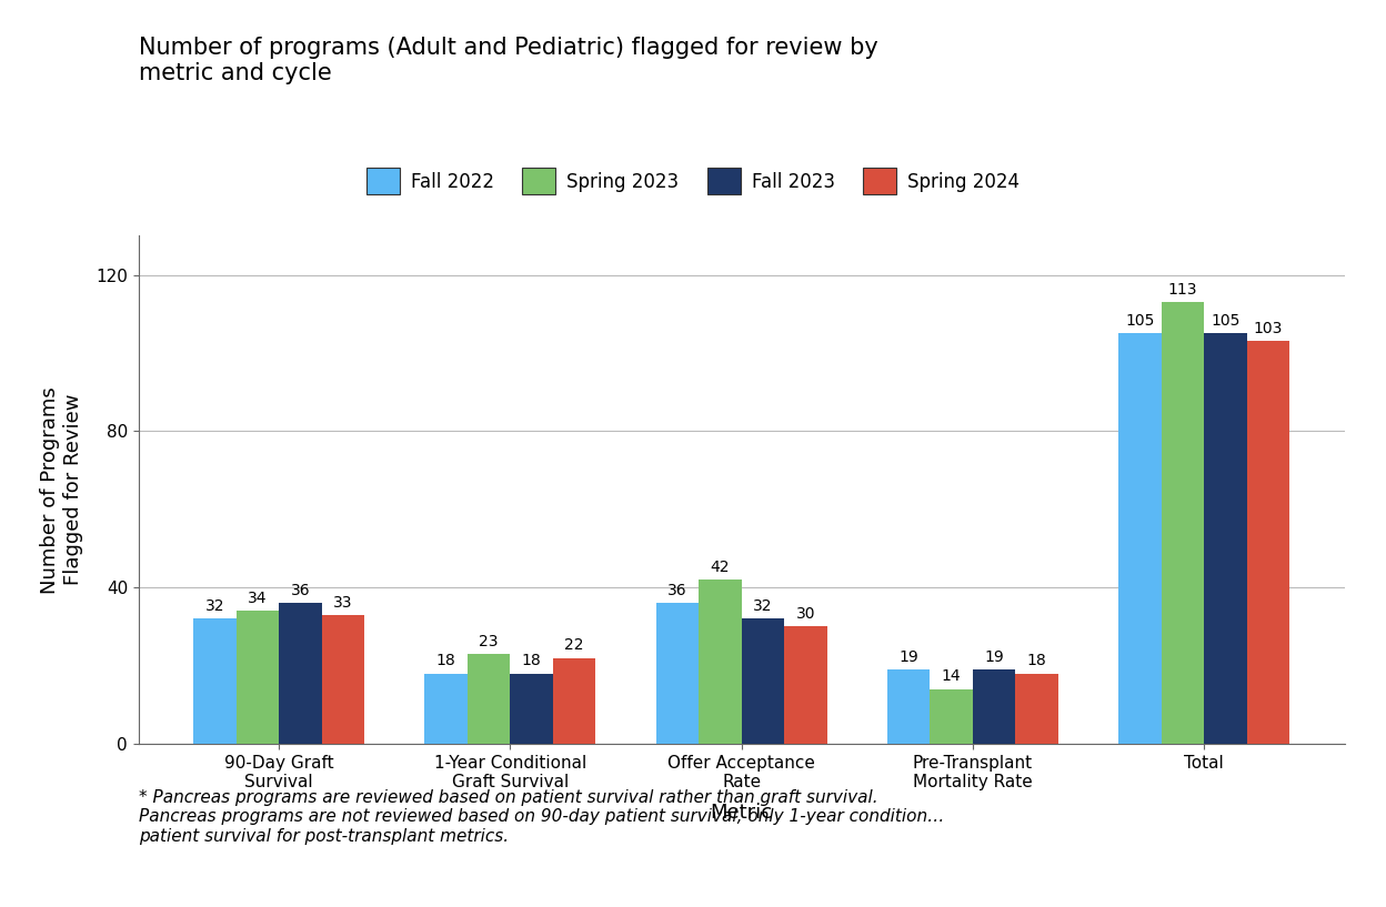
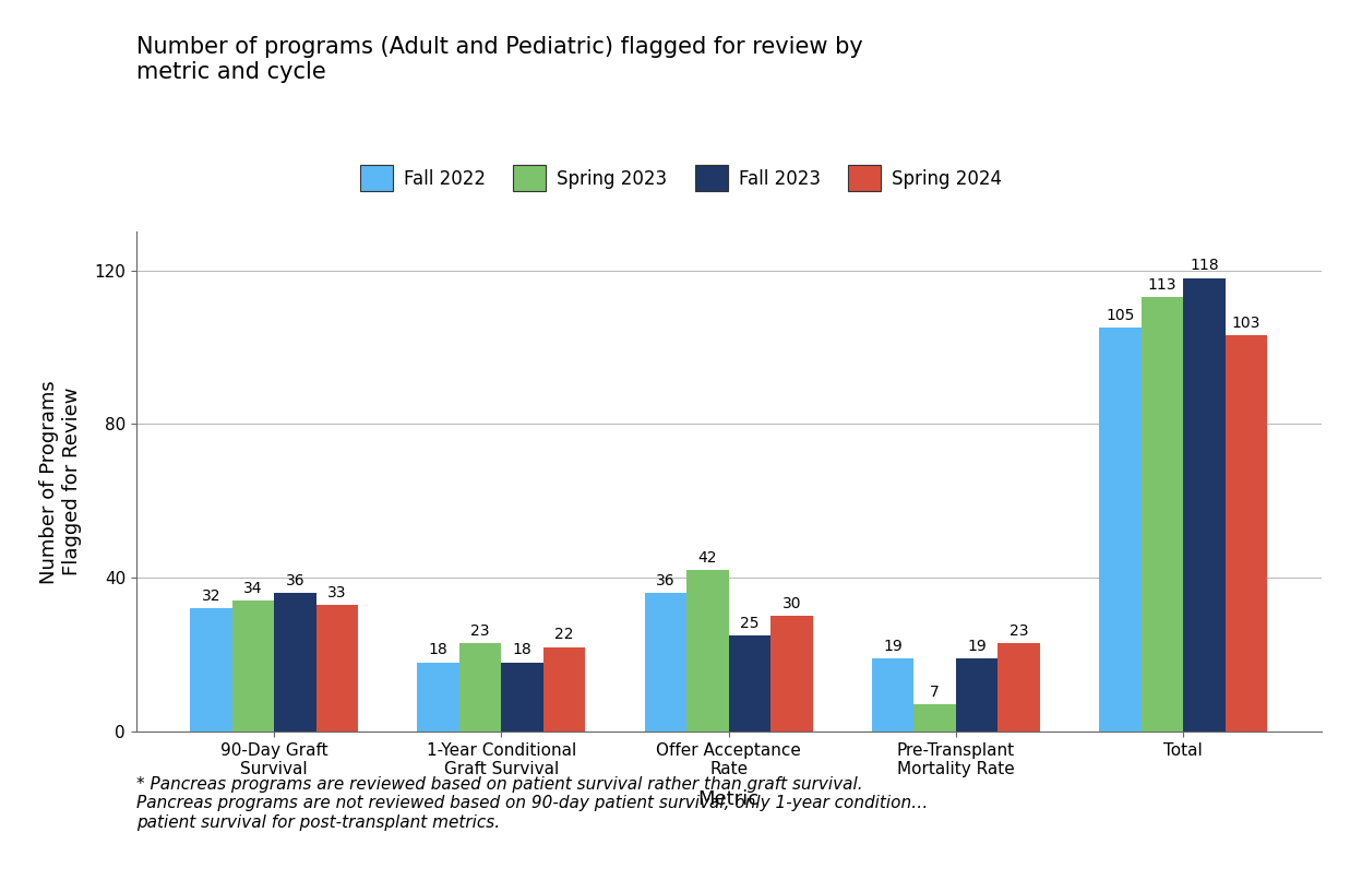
Fall 2023/Offer Acceptance Rate: 32 -> 25
Spring 2023/Pre-Transplant Mortality Rate: 14 -> 7
Spring 2024/Pre-Transplant Mortality Rate: 18 -> 23
Fall 2023/Total: 105 -> 118
